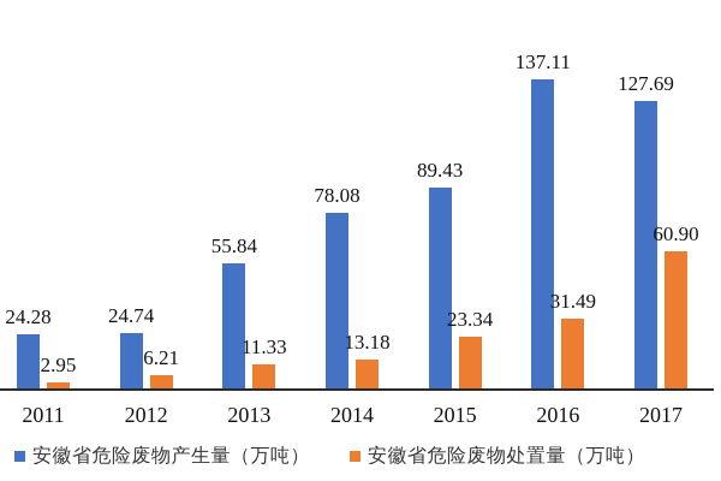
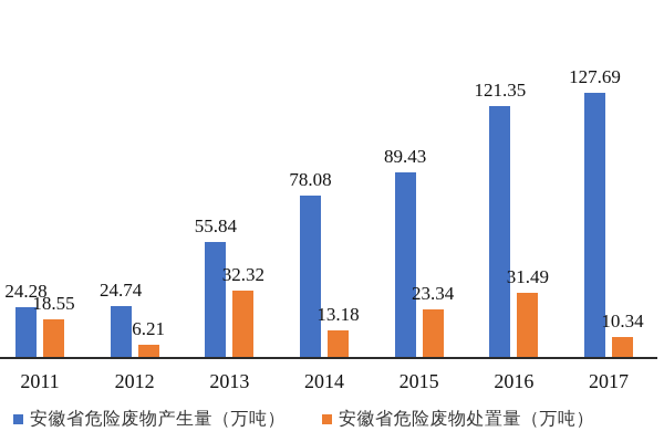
安徽省危险废物处置量（万吨）/2011: 2.95 -> 18.55
安徽省危险废物处置量（万吨）/2013: 11.33 -> 32.32
安徽省危险废物产生量（万吨）/2016: 137.11 -> 121.35
安徽省危险废物处置量（万吨）/2017: 60.90 -> 10.34
